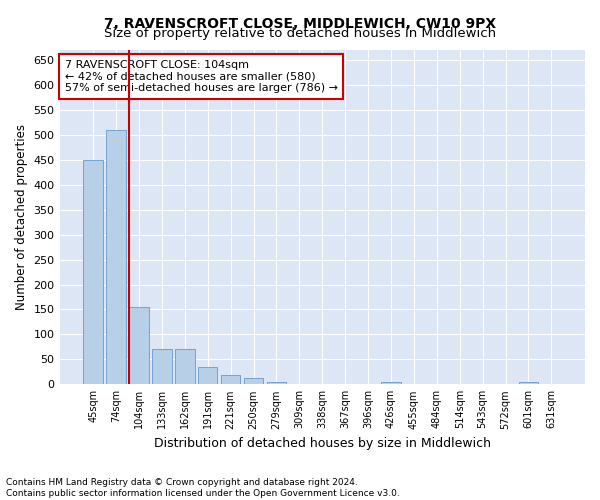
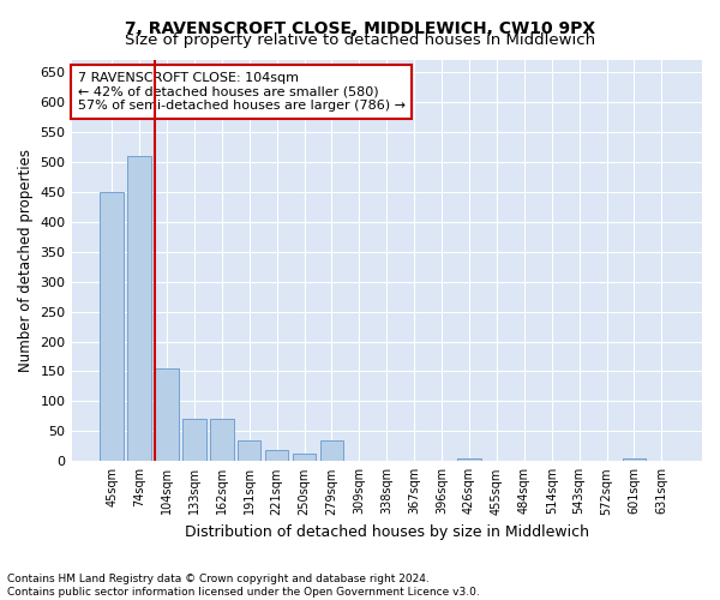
279sqm: 5 -> 35
